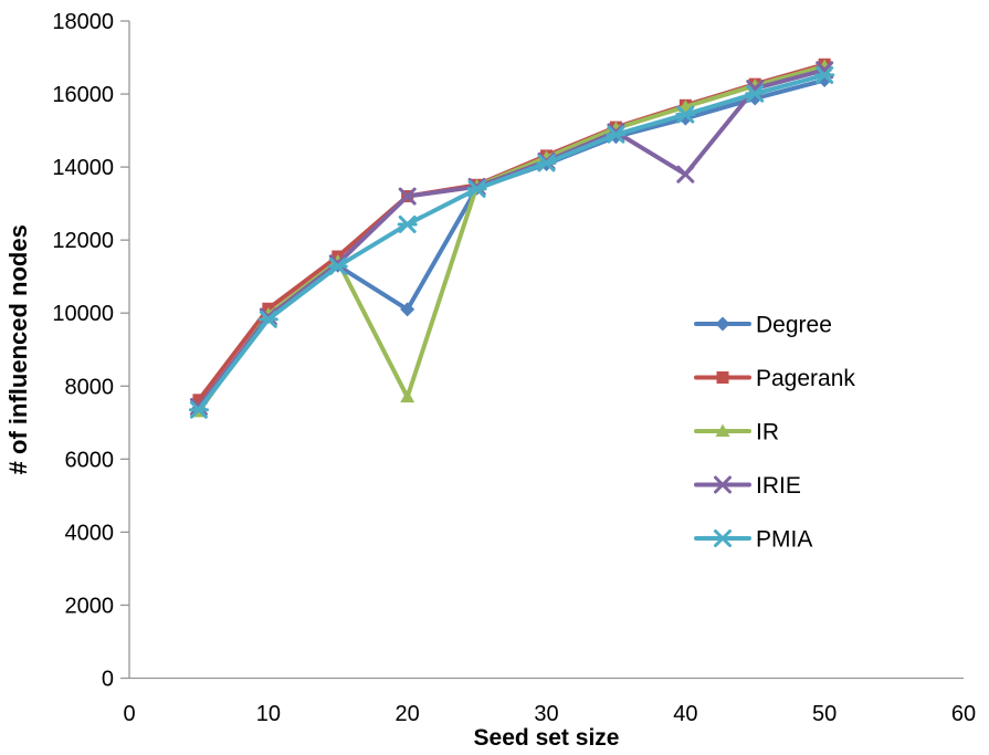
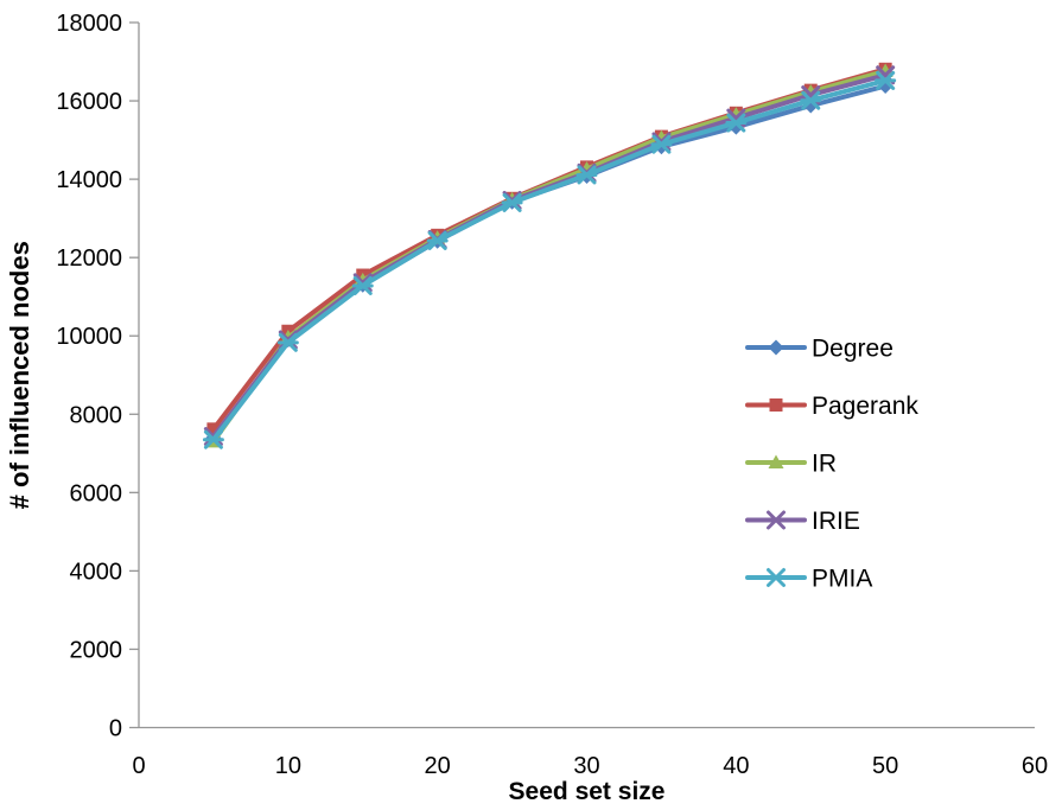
Degree/20: 10100 -> 12400
Pagerank/20: 13200 -> 12600
IR/20: 7700 -> 12500
IRIE/20: 13200 -> 12500
IRIE/40: 13800 -> 15600
